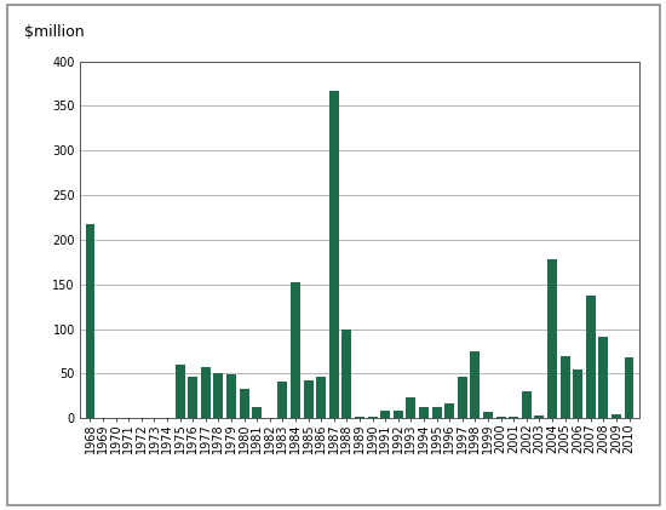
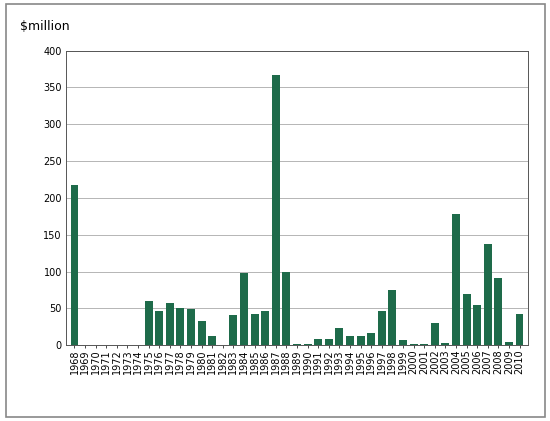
1984: 152 -> 98
2010: 68 -> 42
